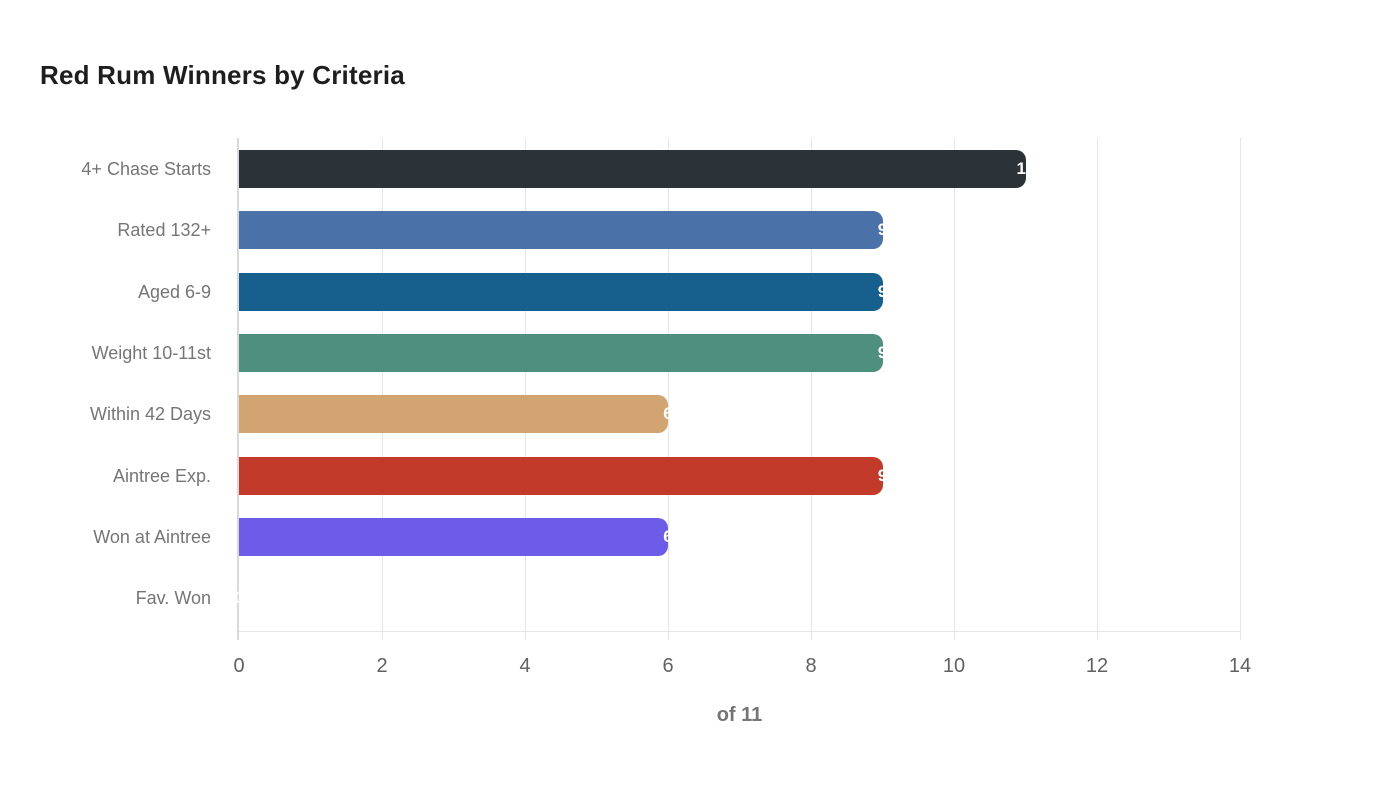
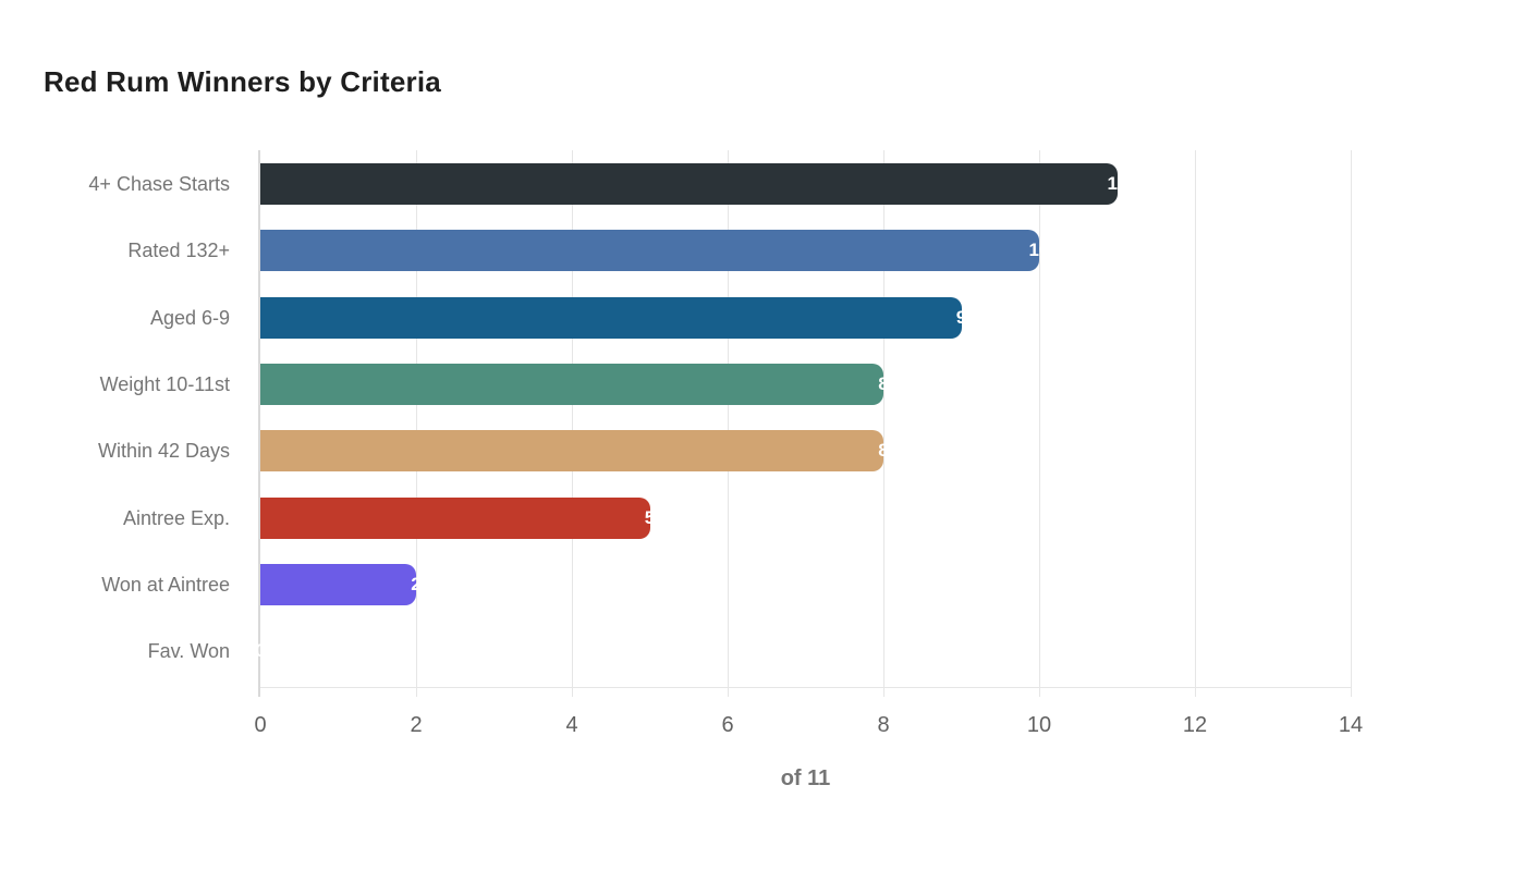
Rated 132+: 9 -> 10
Weight 10-11st: 9 -> 8
Within 42 Days: 6 -> 8
Aintree Exp.: 9 -> 5
Won at Aintree: 6 -> 2
